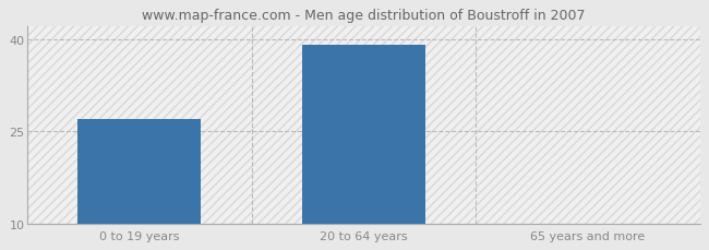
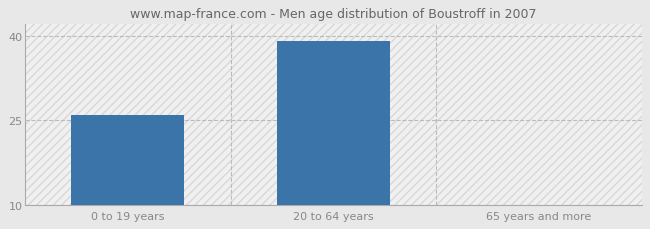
0 to 19 years: 27 -> 26
